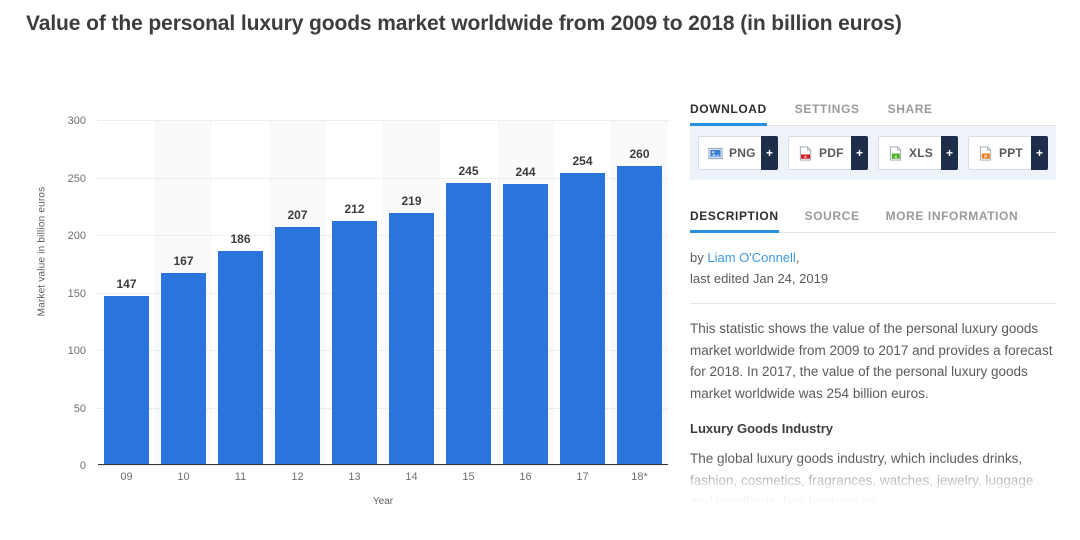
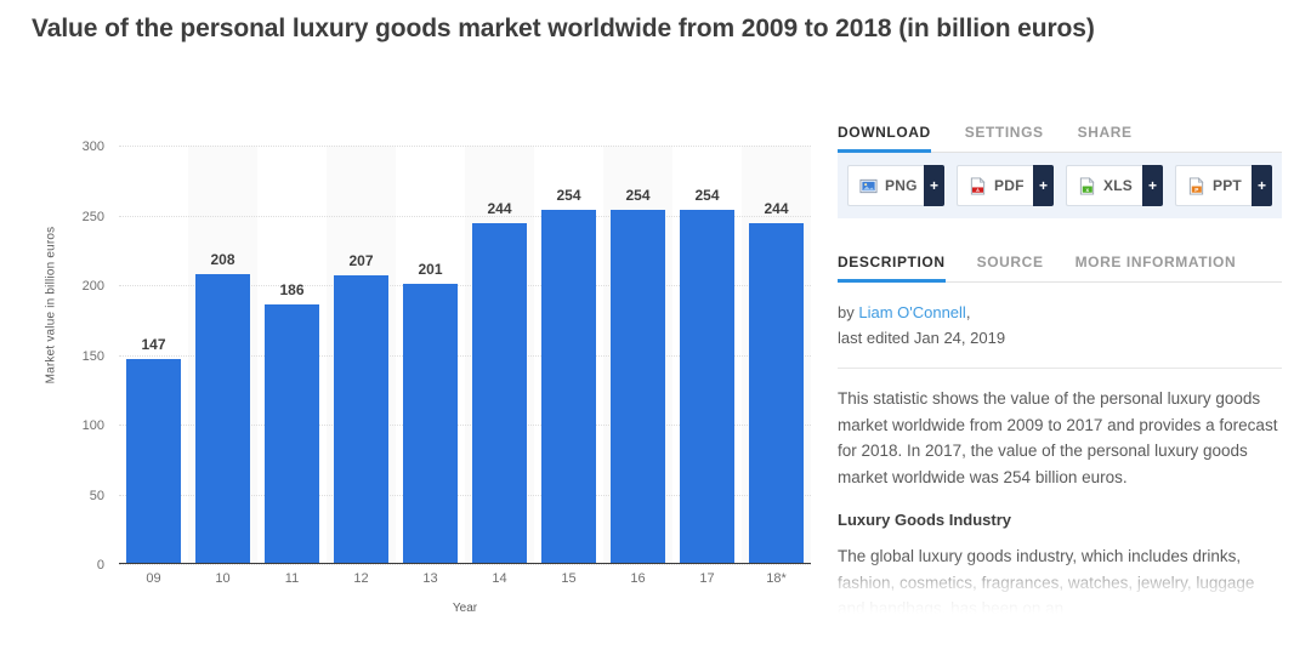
10: 167 -> 208
13: 212 -> 201
14: 219 -> 244
15: 245 -> 254
16: 244 -> 254
18*: 260 -> 244
